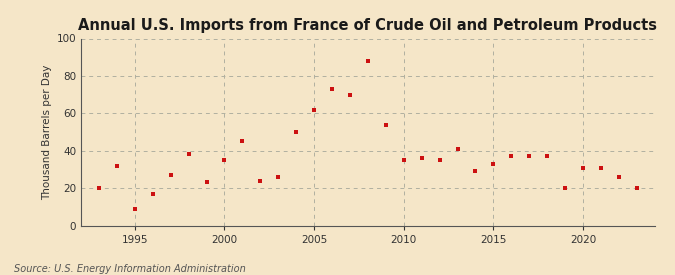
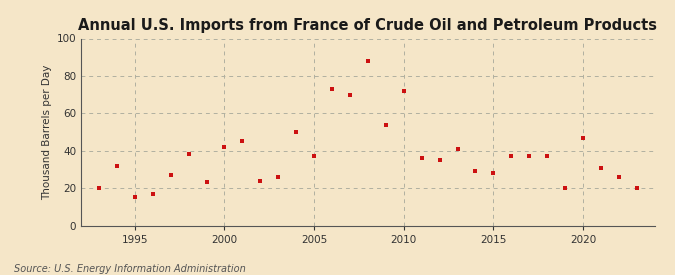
1995: 9 -> 15
2000: 35 -> 42
2005: 62 -> 37
2010: 35 -> 72
2015: 33 -> 28
2020: 31 -> 47
